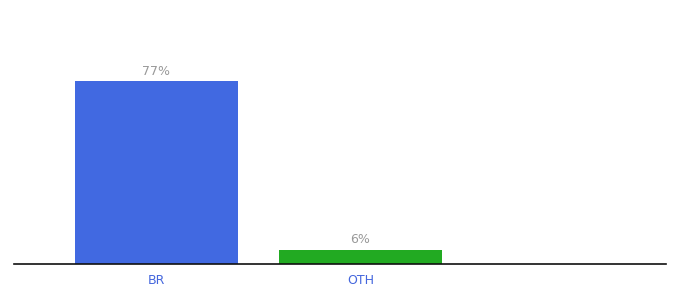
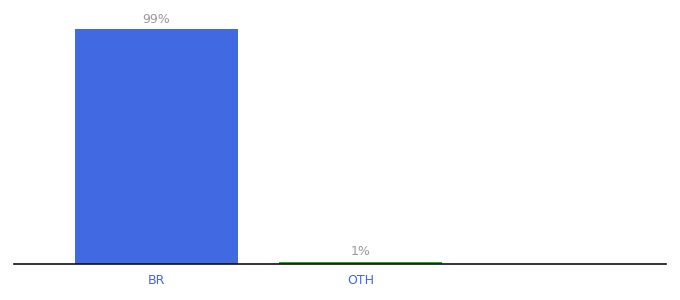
BR: 77% -> 99%
OTH: 6% -> 1%
